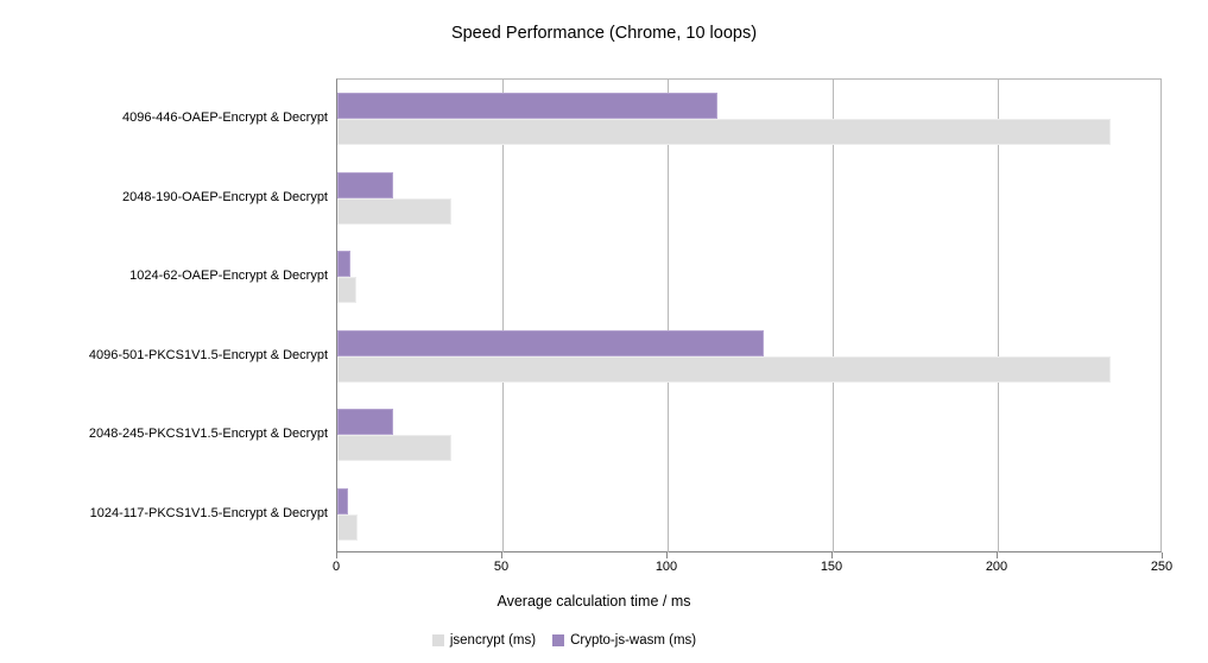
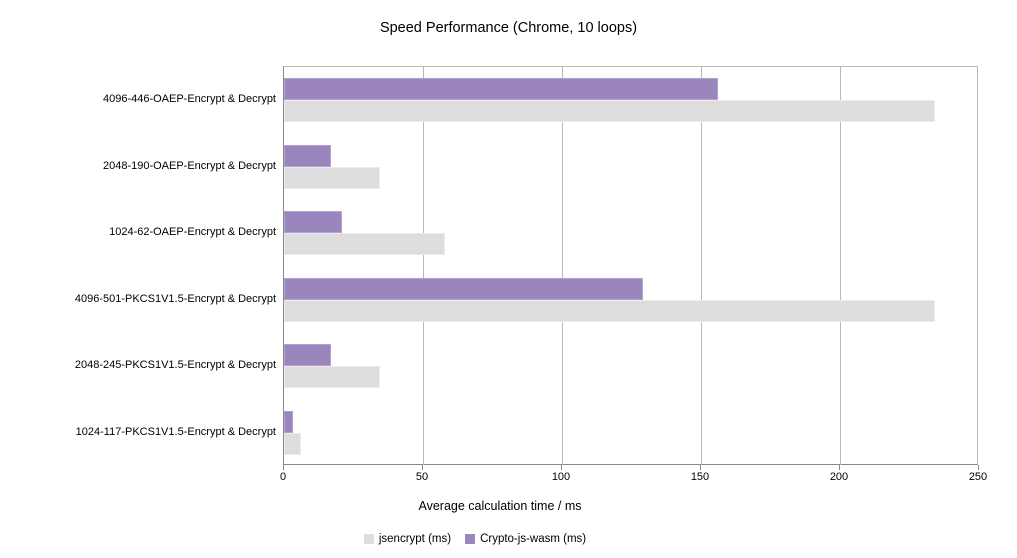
Crypto-js-wasm (ms)/4096-446-OAEP-Encrypt & Decrypt: 115 -> 156
jsencrypt (ms)/1024-62-OAEP-Encrypt & Decrypt: 6 -> 58
Crypto-js-wasm (ms)/1024-62-OAEP-Encrypt & Decrypt: 4 -> 21
